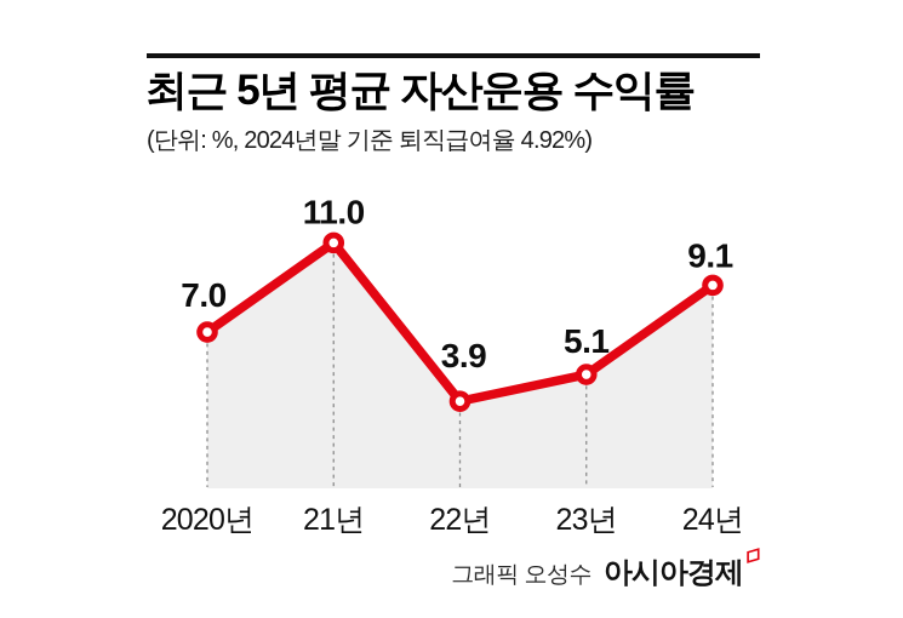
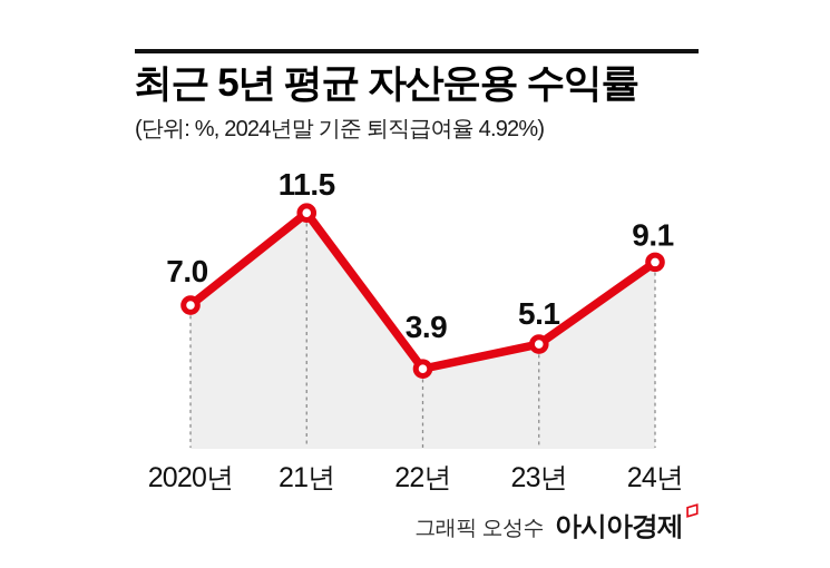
21년: 11.0 -> 11.5
